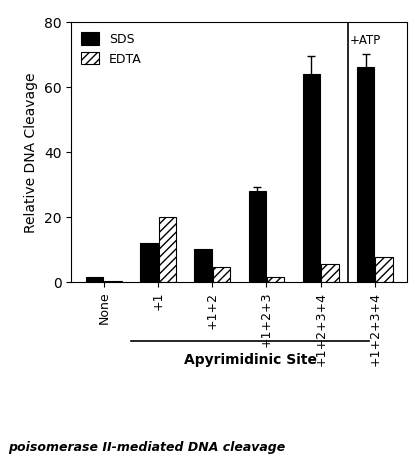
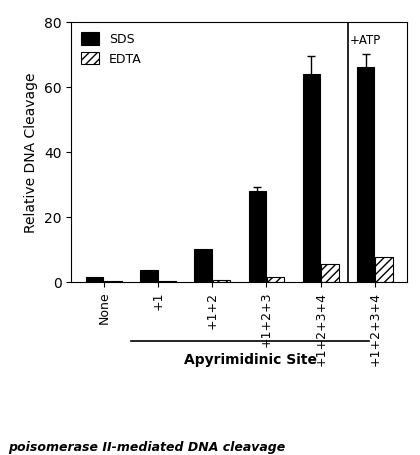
SDS/+1: 12.0 -> 3.5
EDTA/+1: 20.0 -> 0.3
EDTA/+1+2: 4.5 -> 0.5
